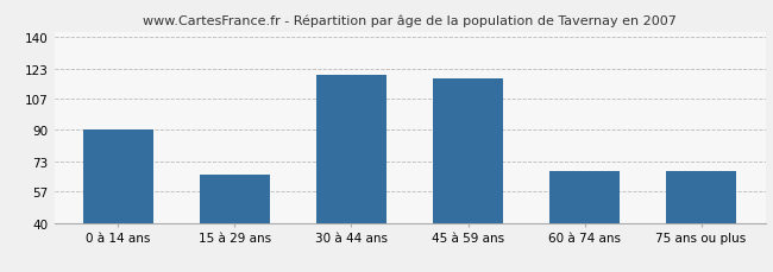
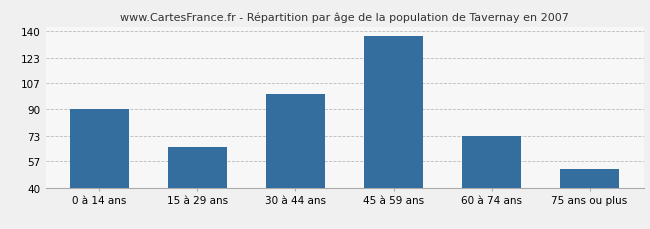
30 à 44 ans: 120 -> 100
45 à 59 ans: 118 -> 137
60 à 74 ans: 68 -> 73
75 ans ou plus: 68 -> 52
